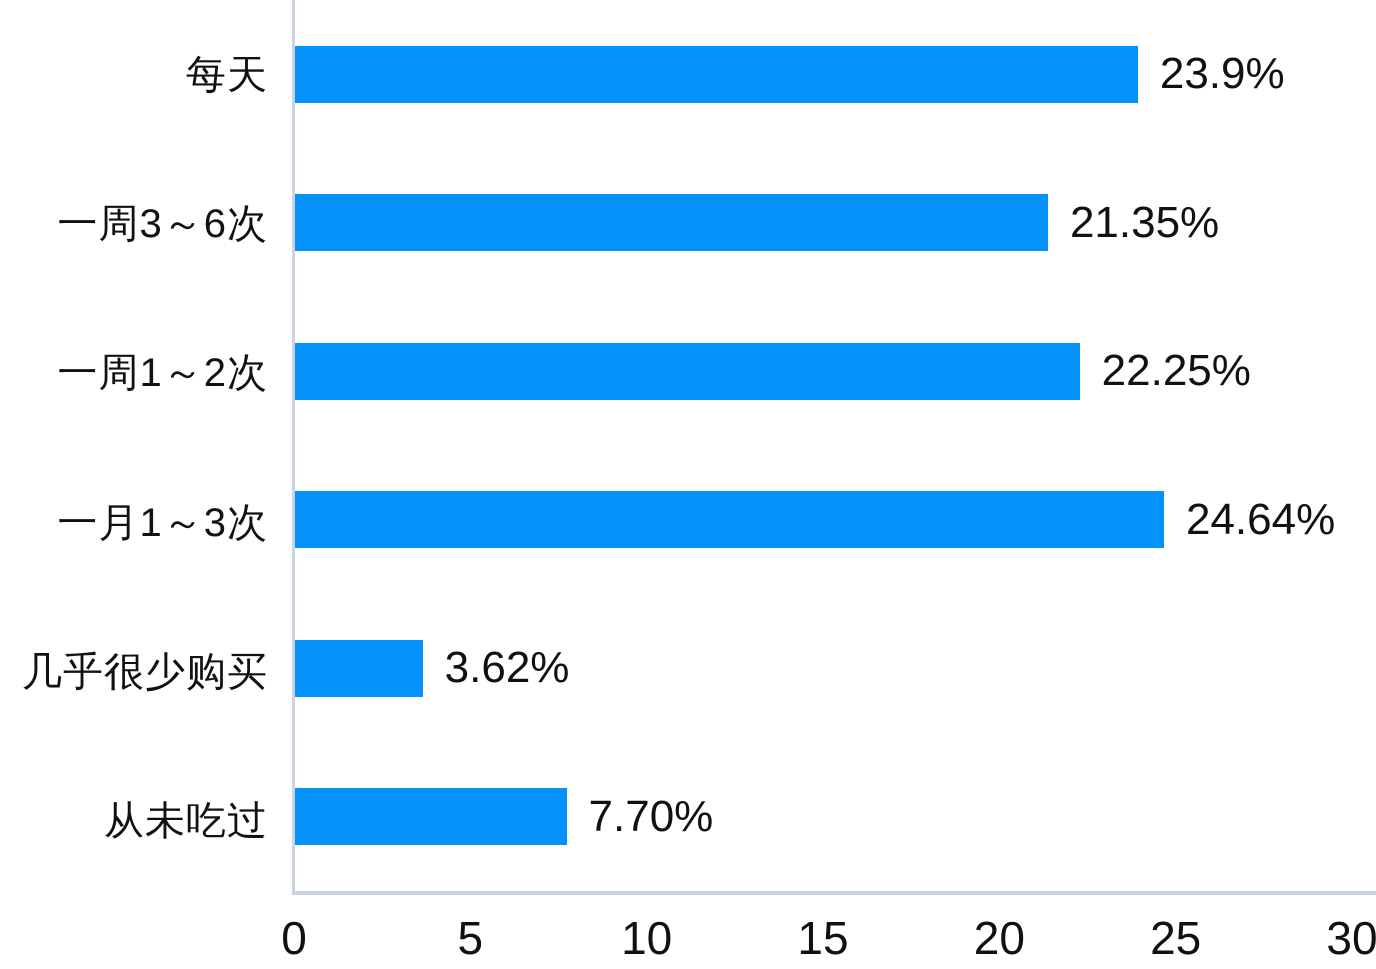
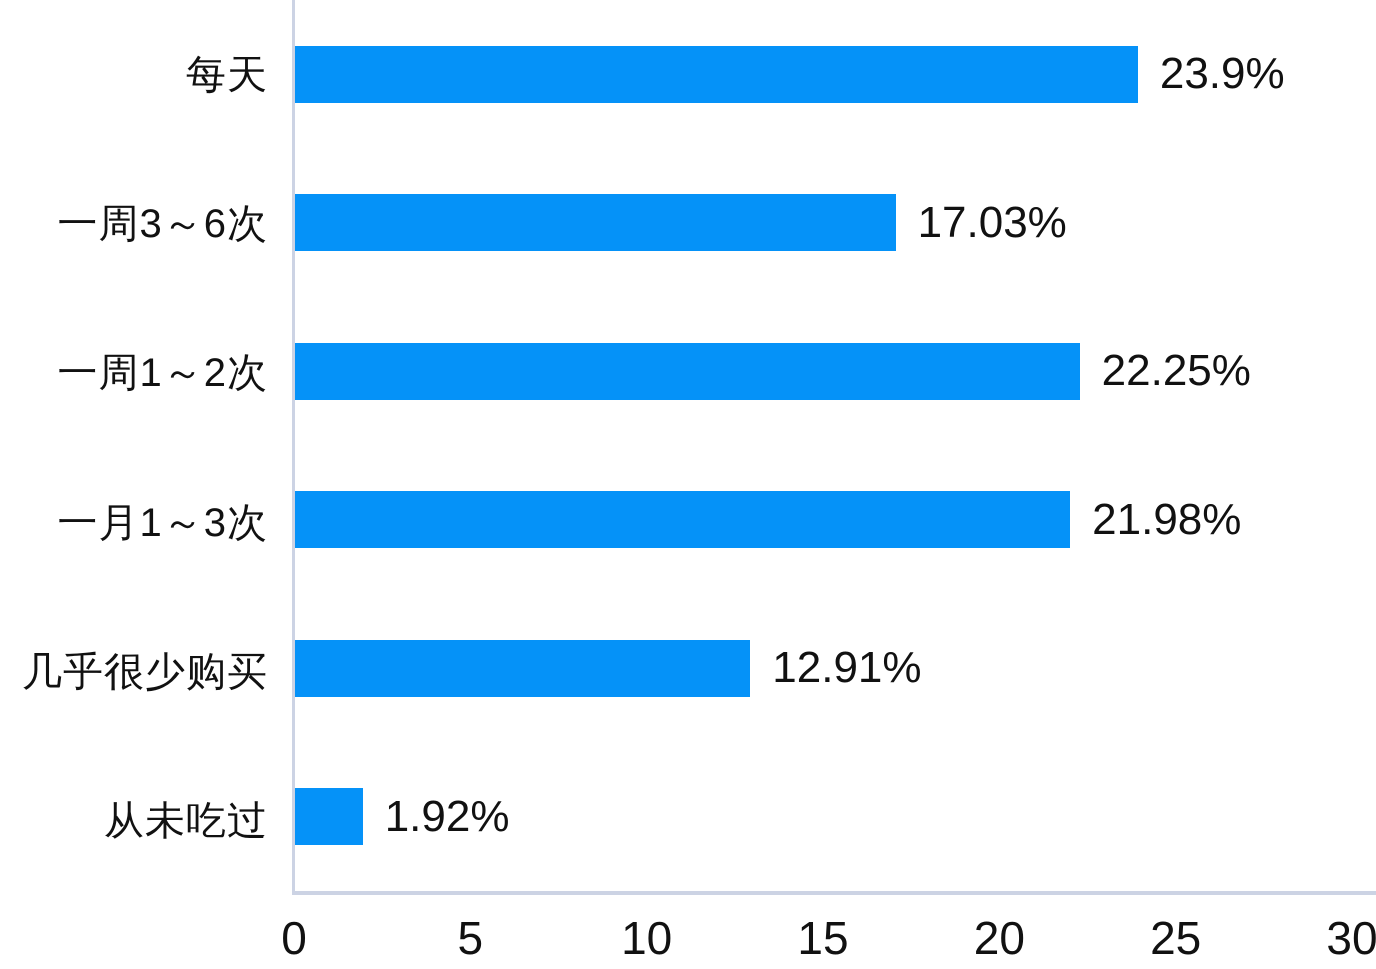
一周3～6次: 21.35% -> 17.03%
一月1～3次: 24.64% -> 21.98%
几乎很少购买: 3.62% -> 12.91%
从未吃过: 7.70% -> 1.92%
